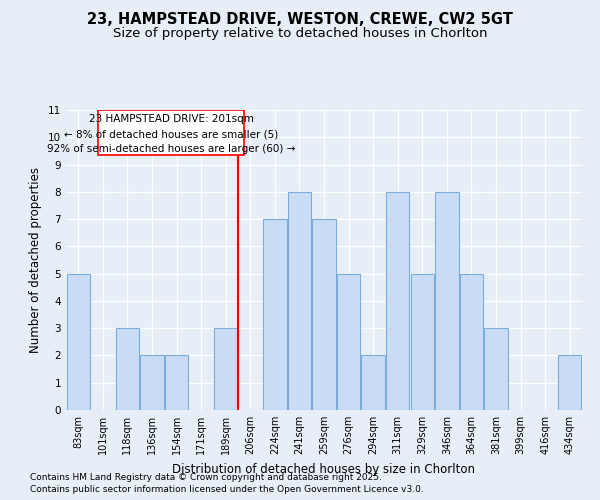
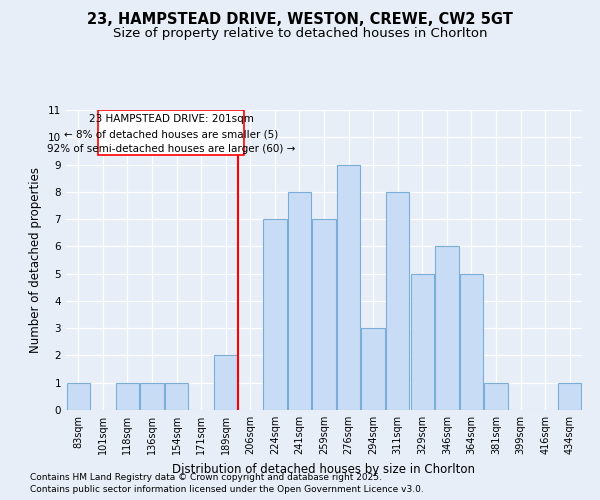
83sqm: 5 -> 1
118sqm: 3 -> 1
136sqm: 2 -> 1
154sqm: 2 -> 1
189sqm: 3 -> 2
276sqm: 5 -> 9
294sqm: 2 -> 3
346sqm: 8 -> 6
381sqm: 3 -> 1
434sqm: 2 -> 1
